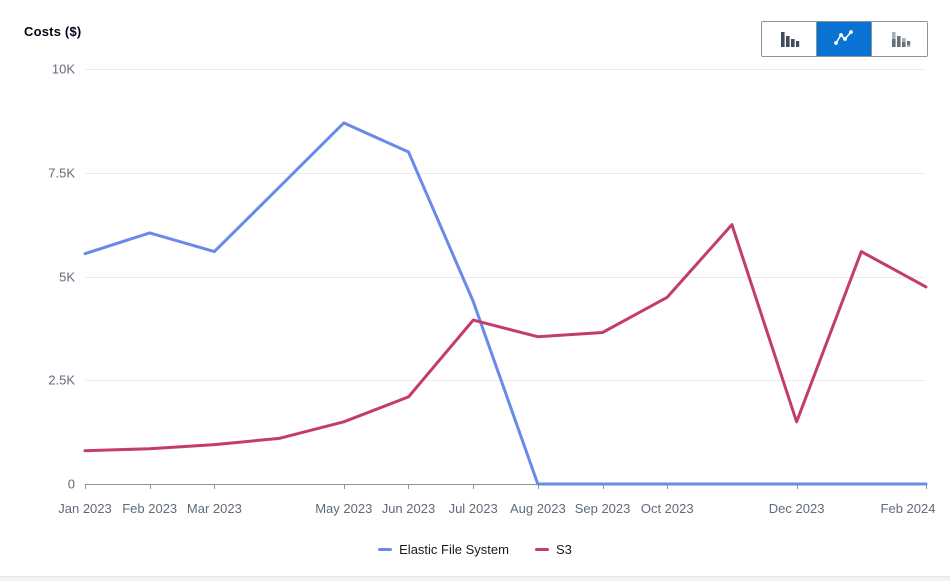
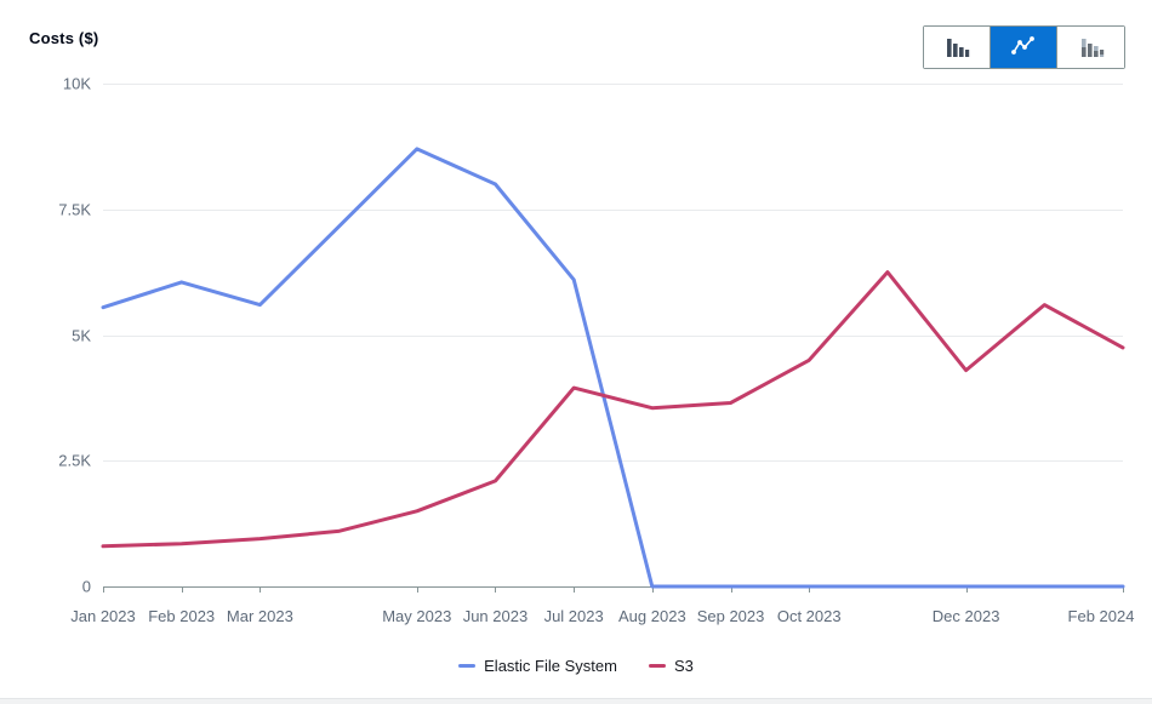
Elastic File System/Jul 2023: 4.4K -> 6.1K
S3/Dec 2023: 1.5K -> 4.3K
